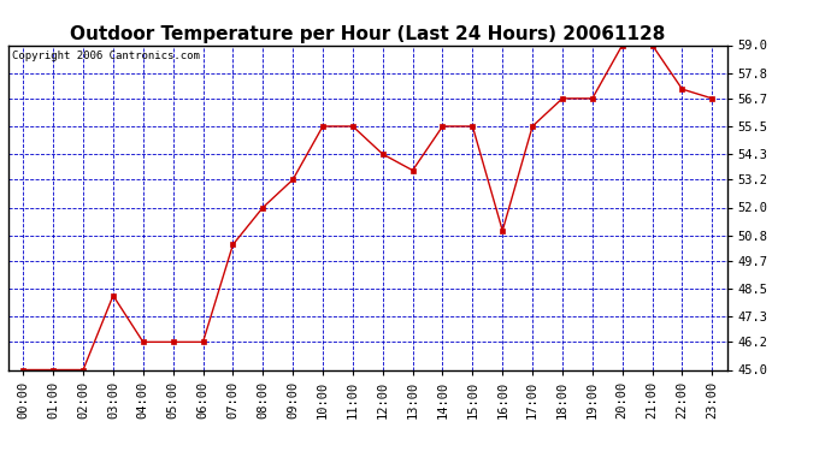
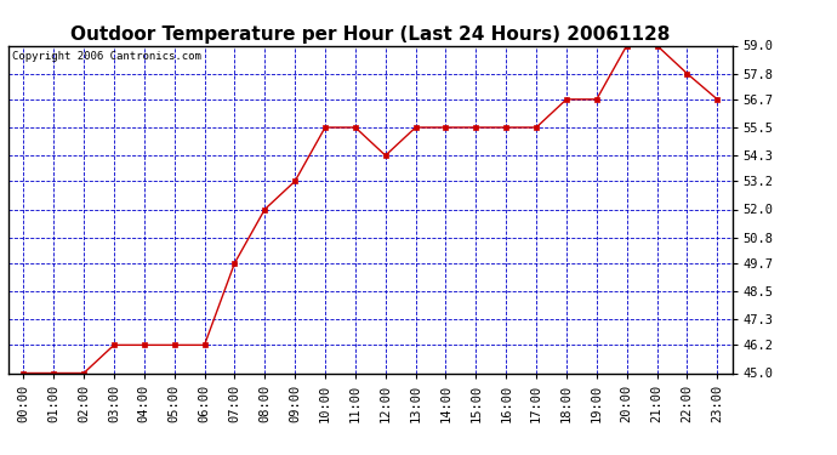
03:00: 48.2 -> 46.2
07:00: 50.4 -> 49.7
13:00: 53.6 -> 55.5
16:00: 51.0 -> 55.5
22:00: 57.1 -> 57.8
